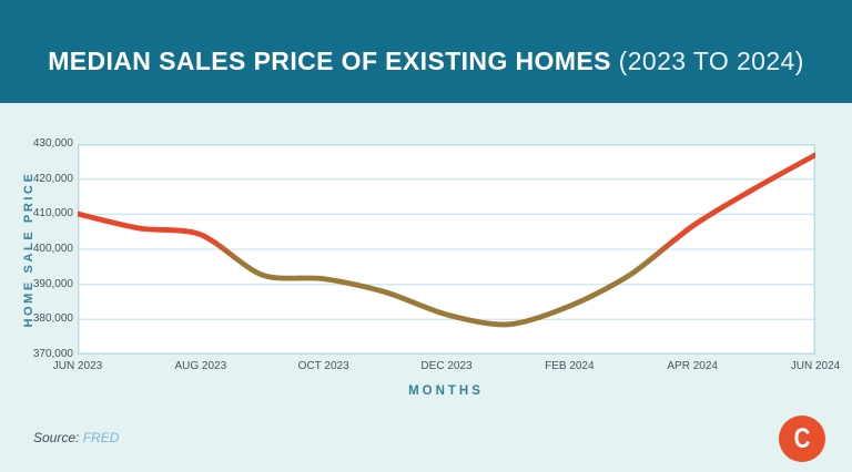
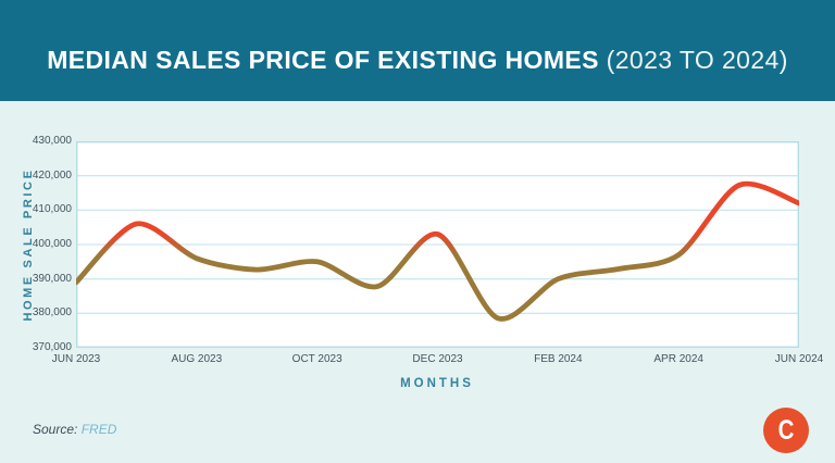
JUN 2023: 410000 -> 389000
AUG 2023: 404000 -> 396000
OCT 2023: 392000 -> 395000
DEC 2023: 381000 -> 403000
FEB 2024: 384000 -> 390000
APR 2024: 407000 -> 397000
JUN 2024: 427000 -> 412000
